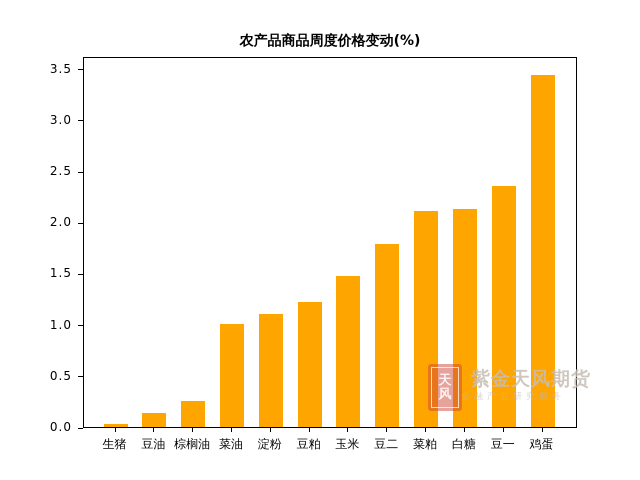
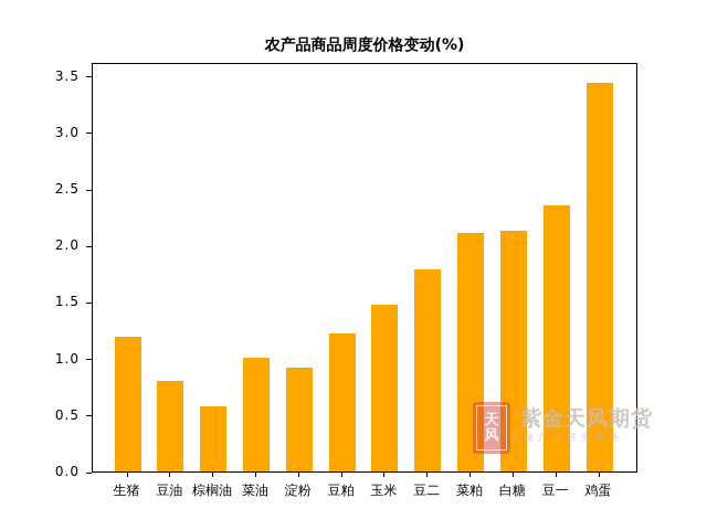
生猪: 0.03 -> 1.19
豆油: 0.14 -> 0.80
棕榈油: 0.25 -> 0.58
淀粉: 1.10 -> 0.92
